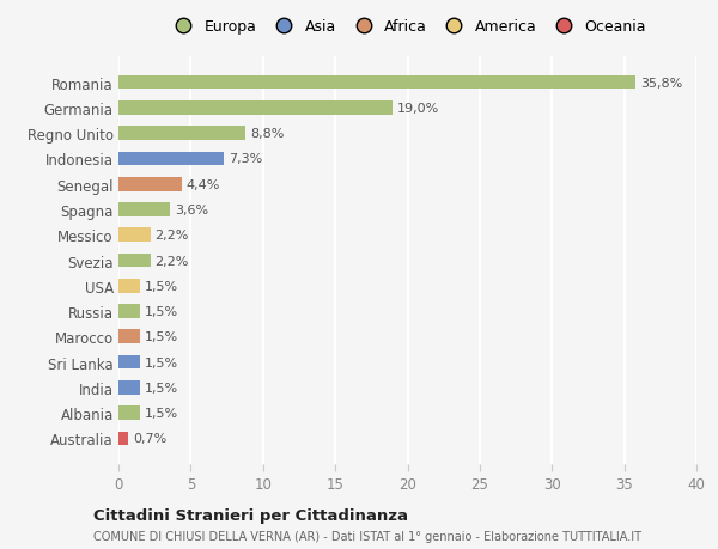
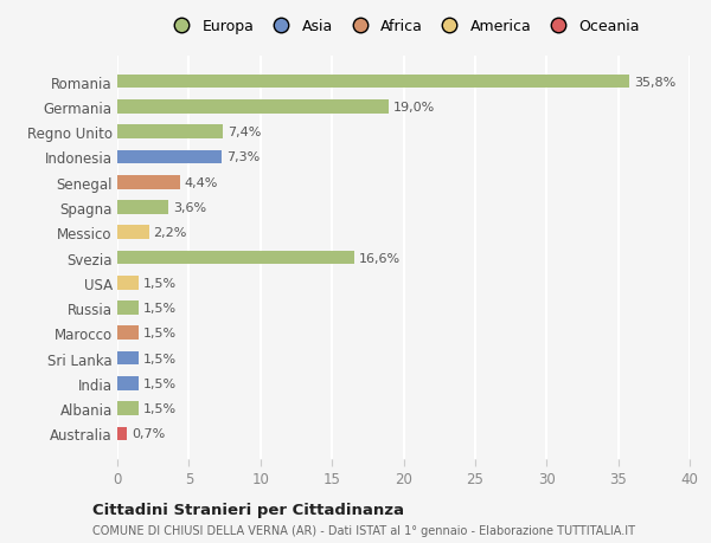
Regno Unito: 8,8% -> 7,4%
Svezia: 2,2% -> 16,6%
